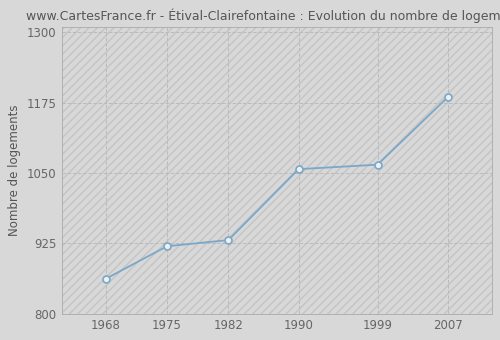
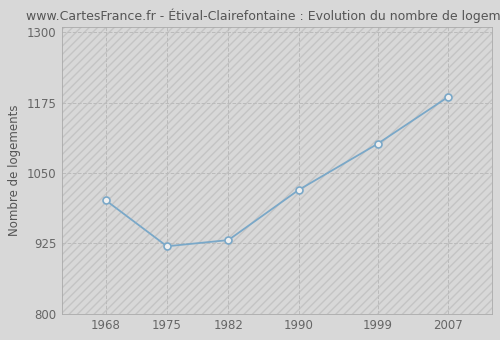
1968: 862 -> 1002
1990: 1057 -> 1020
1999: 1065 -> 1102
